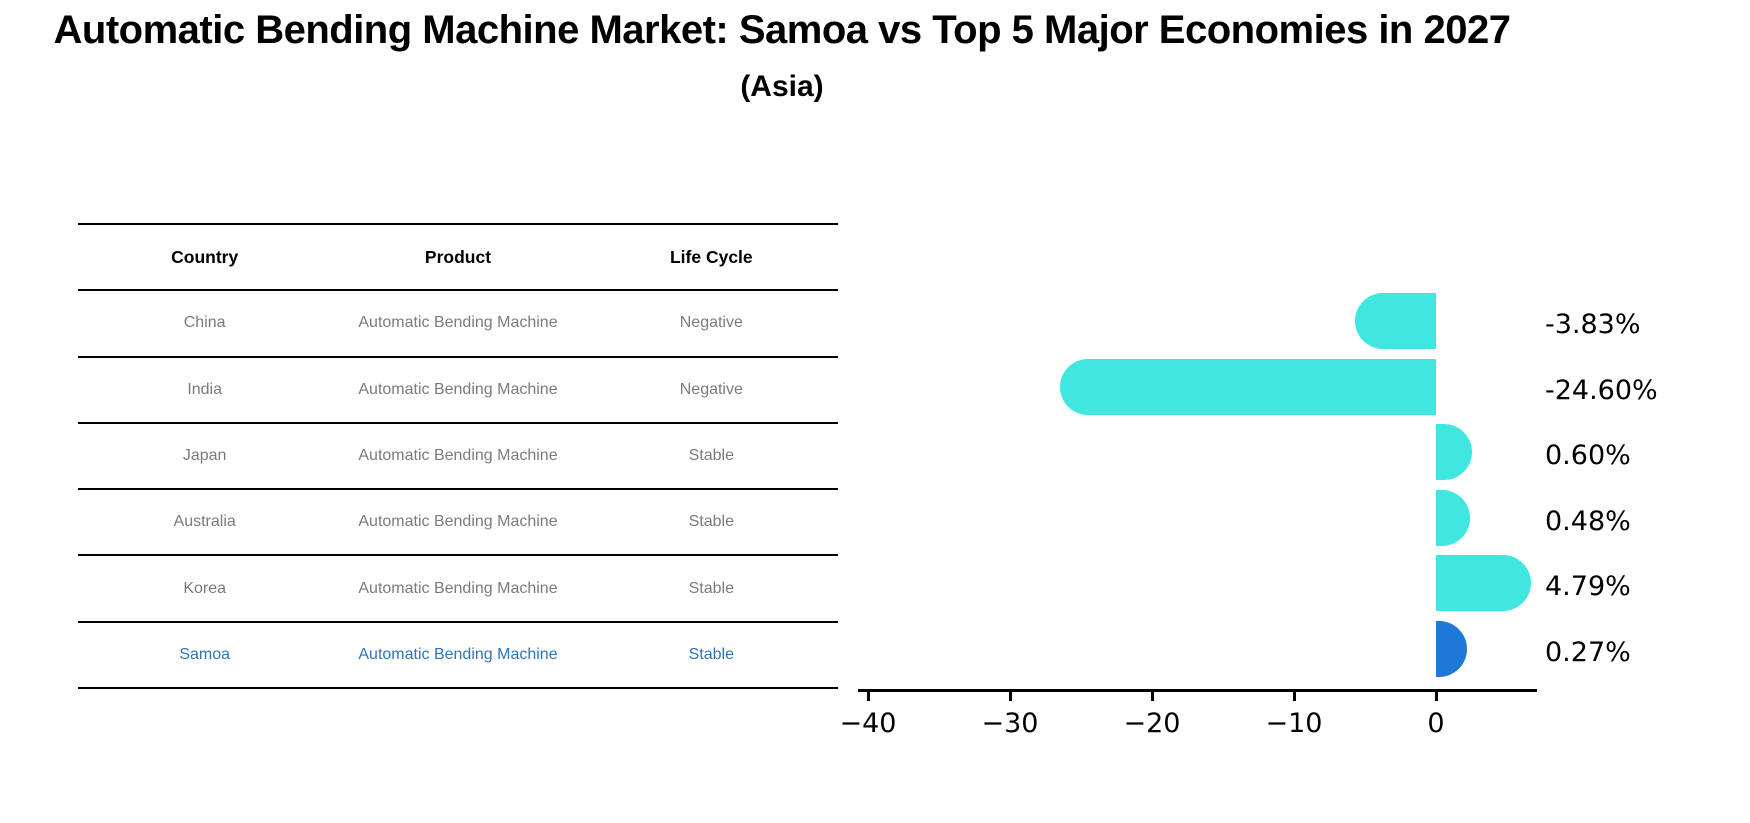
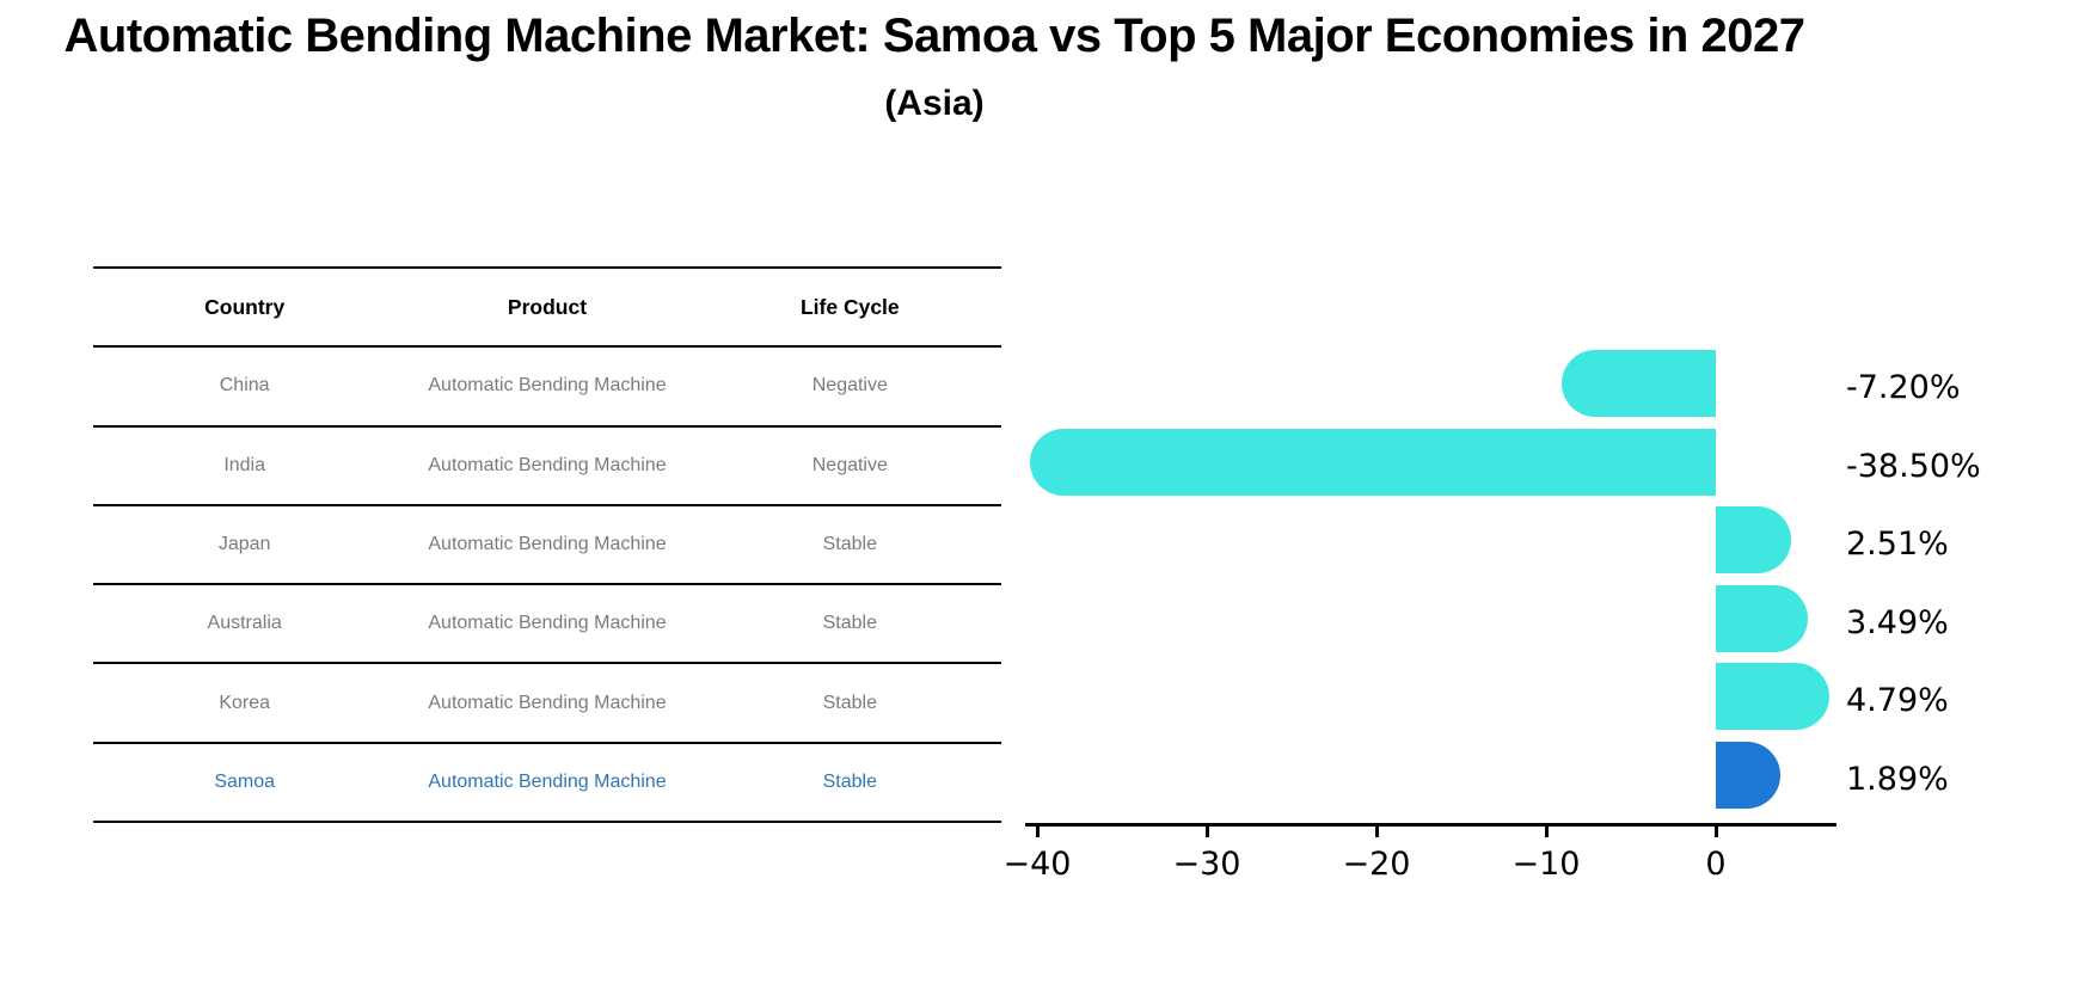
China: -3.83% -> -7.20%
India: -24.60% -> -38.50%
Japan: 0.60% -> 2.51%
Australia: 0.48% -> 3.49%
Samoa: 0.27% -> 1.89%
